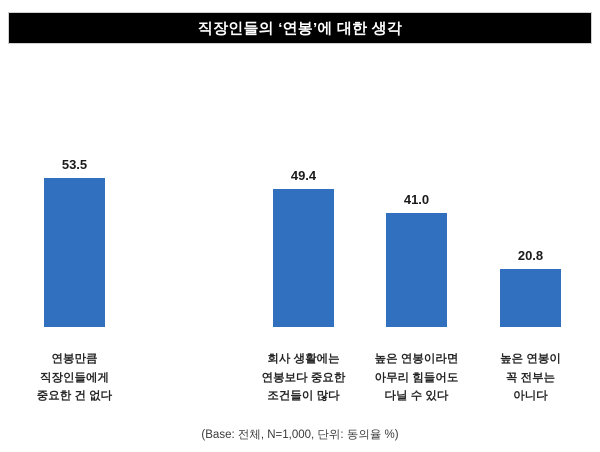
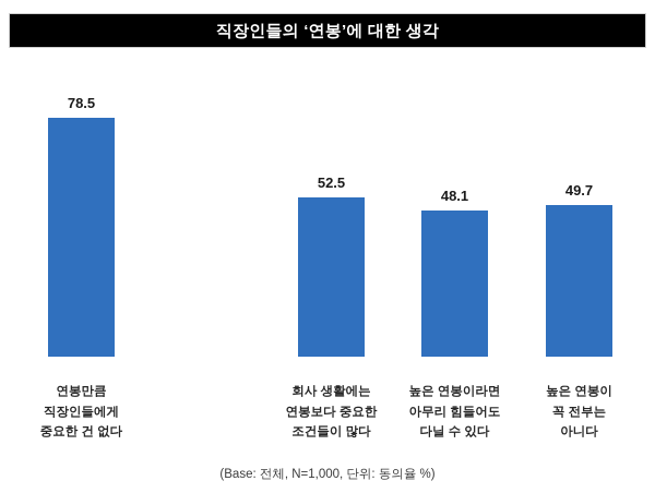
연봉만큼 직장인들에게 중요한 건 없다: 53.5 -> 78.5
회사 생활에는 연봉보다 중요한 조건들이 많다: 49.4 -> 52.5
높은 연봉이라면 아무리 힘들어도 다닐 수 있다: 41.0 -> 48.1
높은 연봉이 꼭 전부는 아니다: 20.8 -> 49.7
